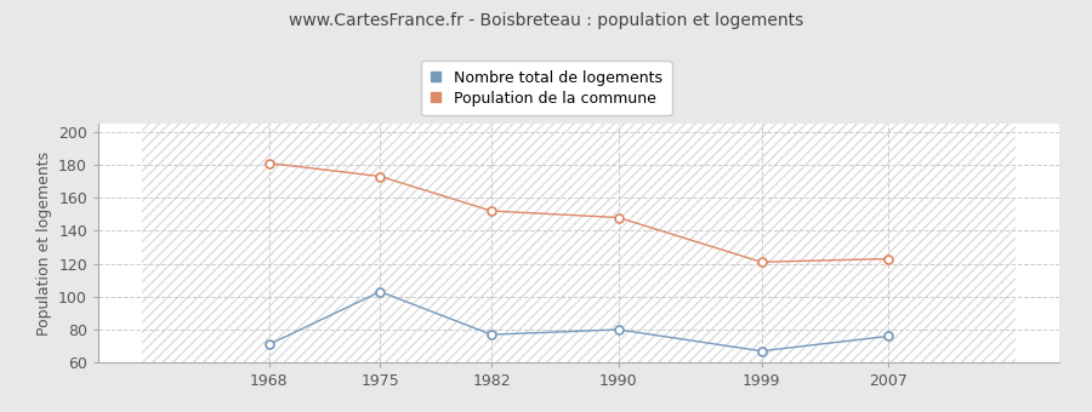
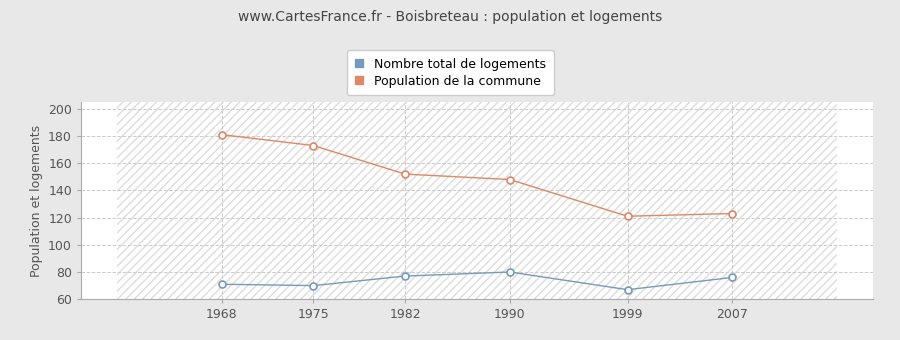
Nombre total de logements/1975: 103 -> 70
